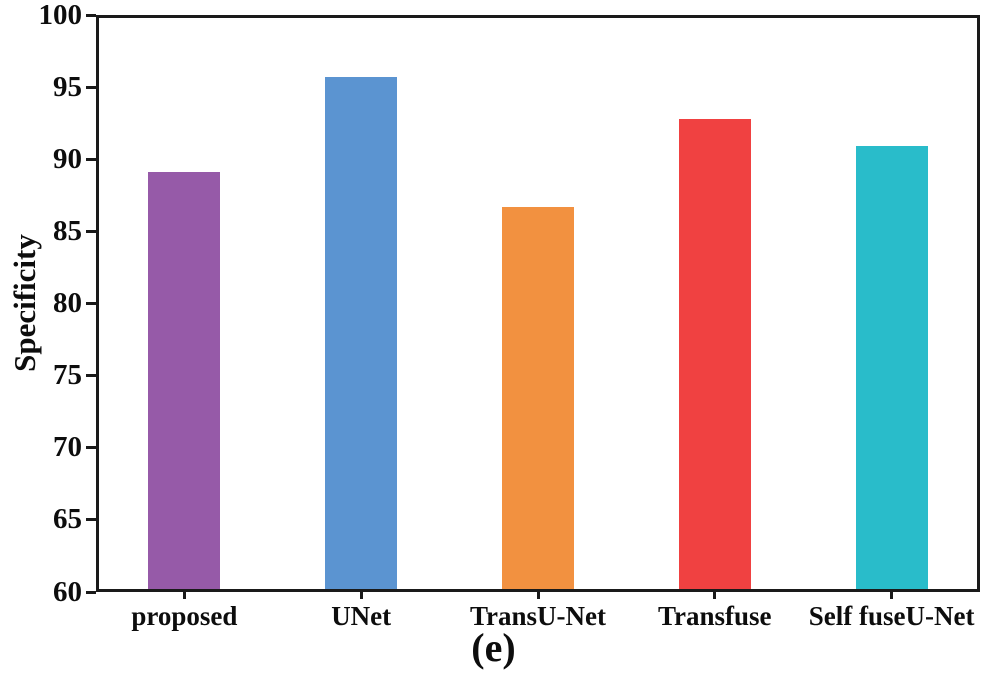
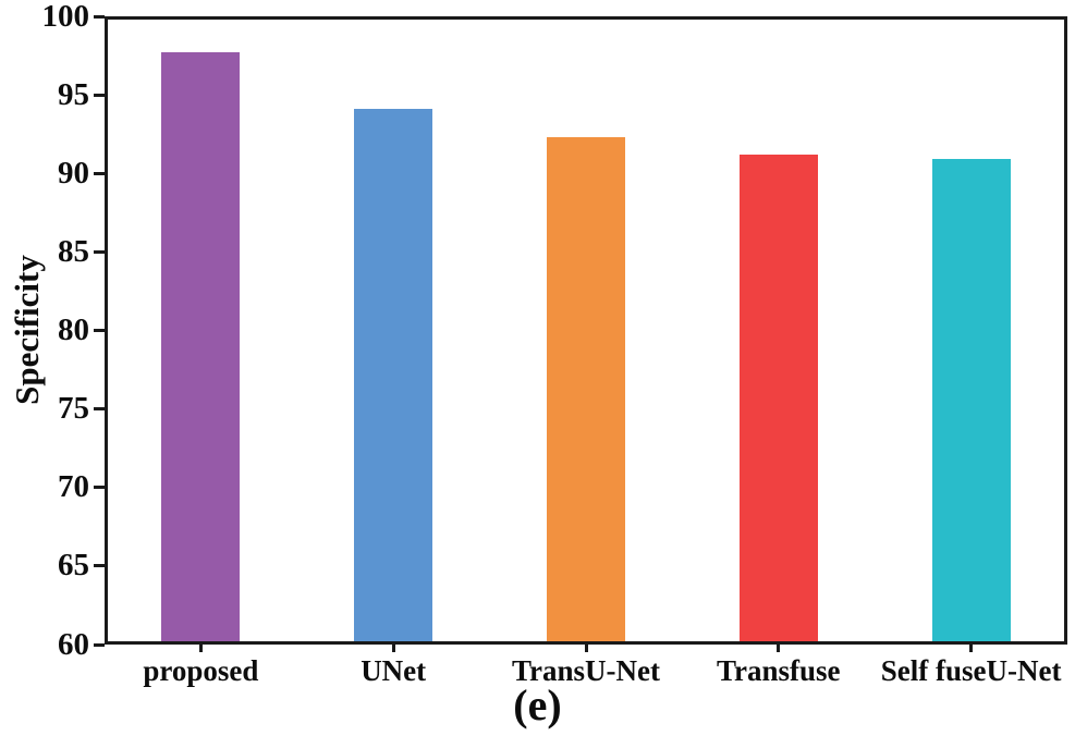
proposed: 89.1 -> 97.7
UNet: 95.7 -> 94.1
TransU-Net: 86.7 -> 92.3
Transfuse: 92.8 -> 91.2
